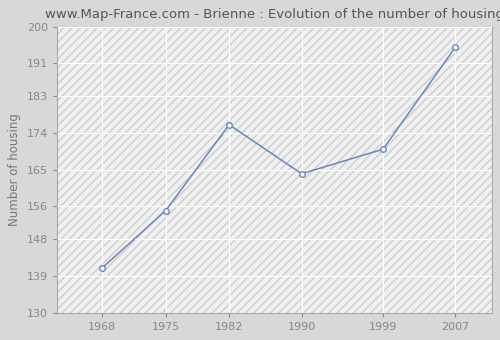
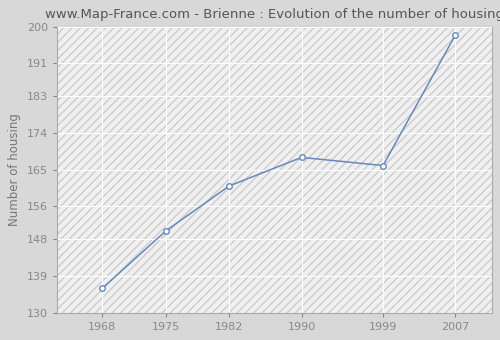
1968: 141 -> 136
1975: 155 -> 150
1982: 176 -> 161
1990: 164 -> 168
1999: 170 -> 166
2007: 195 -> 198
